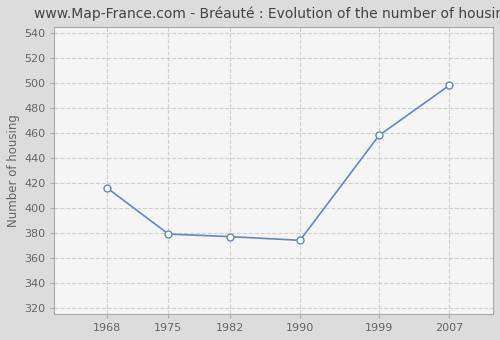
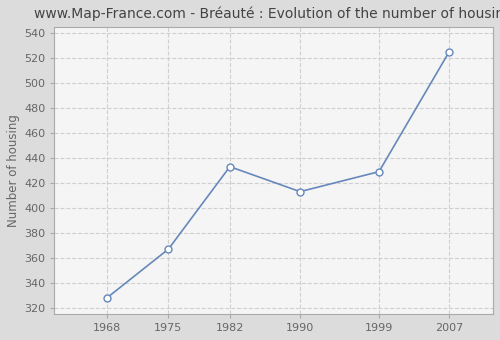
1968: 416 -> 328
1975: 379 -> 367
1982: 377 -> 433
1990: 374 -> 413
1999: 458 -> 429
2007: 498 -> 525
